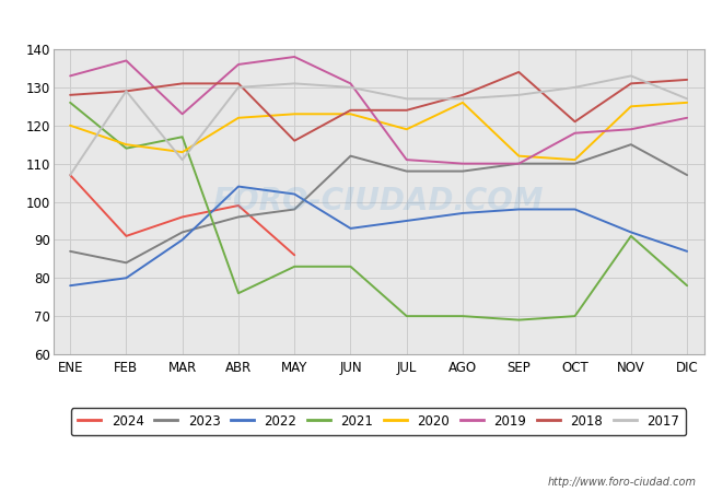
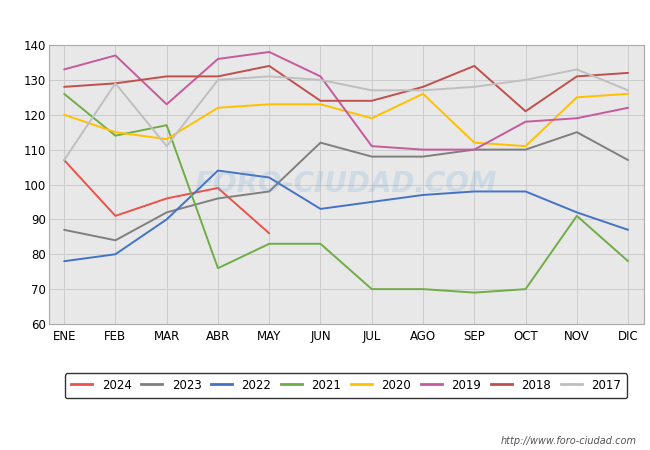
2018/MAY: 116 -> 134
